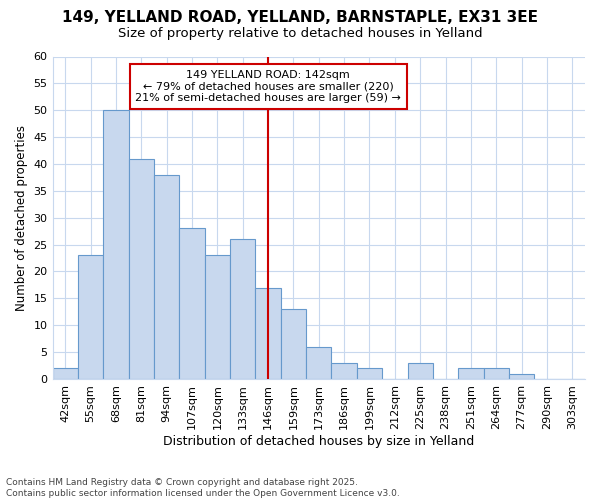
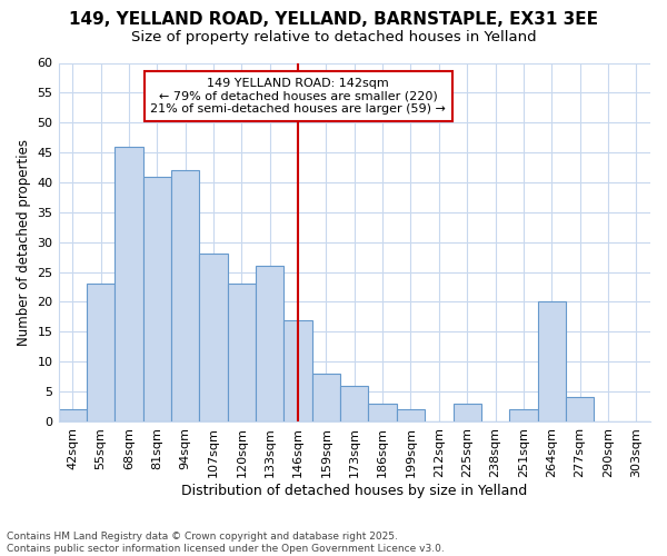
68sqm: 50 -> 46
94sqm: 38 -> 42
159sqm: 13 -> 8
264sqm: 2 -> 20
277sqm: 1 -> 4
